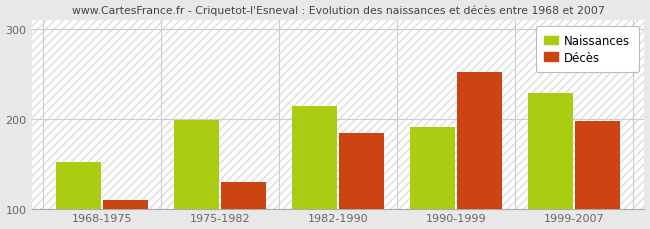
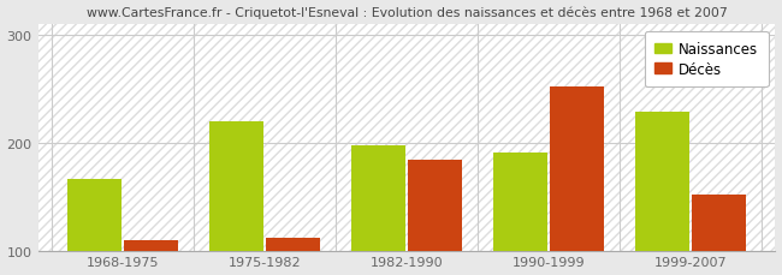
Naissances/1968-1975: 152 -> 166
Naissances/1975-1982: 199 -> 220
Décès/1975-1982: 130 -> 112
Naissances/1982-1990: 214 -> 198
Décès/1999-2007: 197 -> 152
